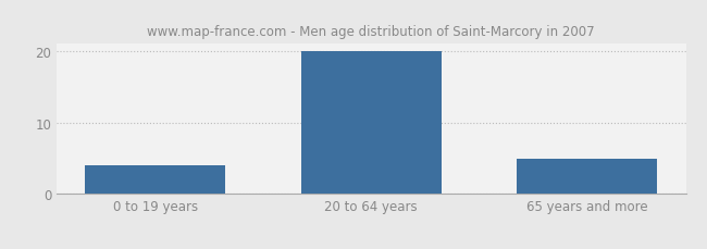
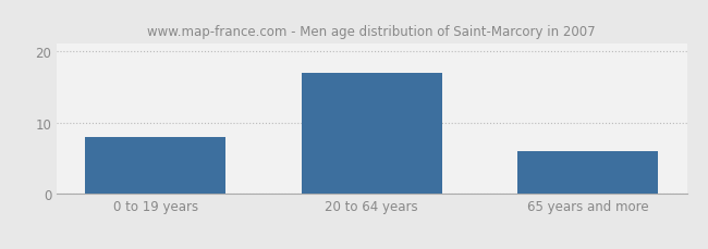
0 to 19 years: 4 -> 8
20 to 64 years: 20 -> 17
65 years and more: 5 -> 6
